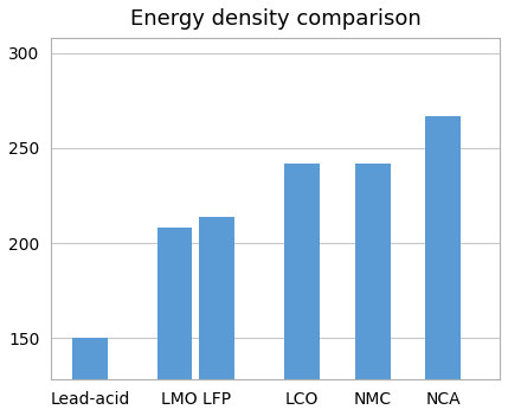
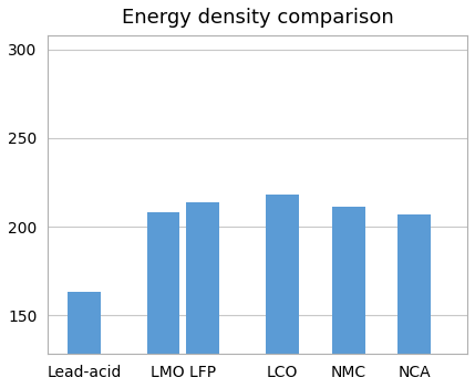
Lead-acid: 150 -> 163
LCO: 242 -> 218
NMC: 242 -> 211
NCA: 267 -> 207
